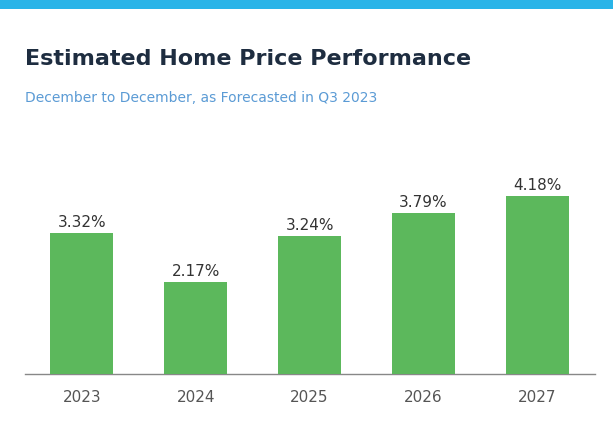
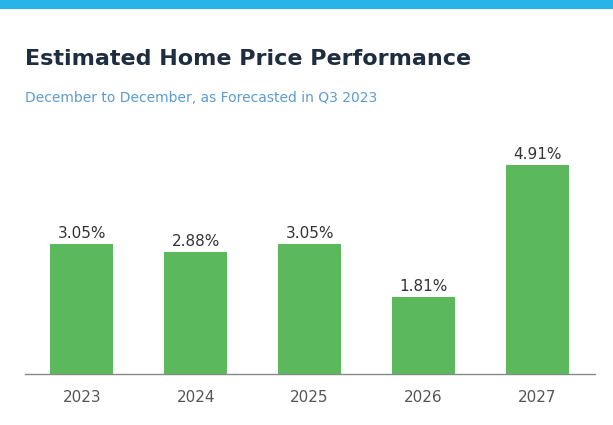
2023: 3.32% -> 3.05%
2024: 2.17% -> 2.88%
2025: 3.24% -> 3.05%
2026: 3.79% -> 1.81%
2027: 4.18% -> 4.91%
